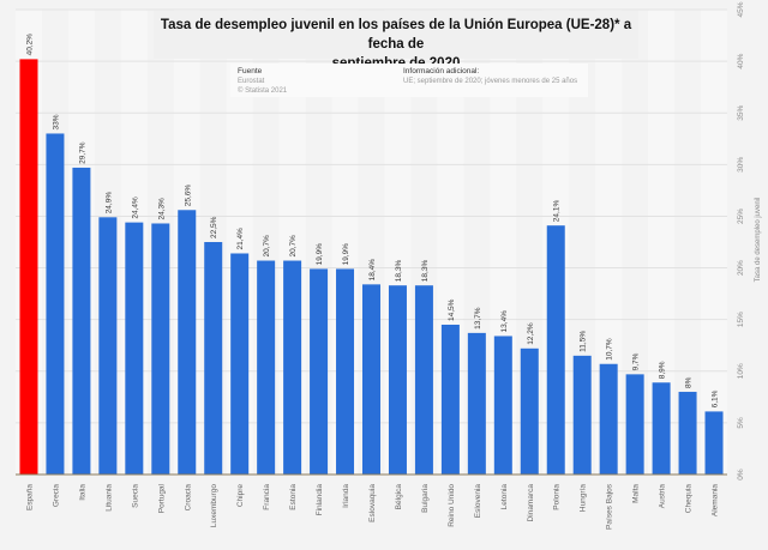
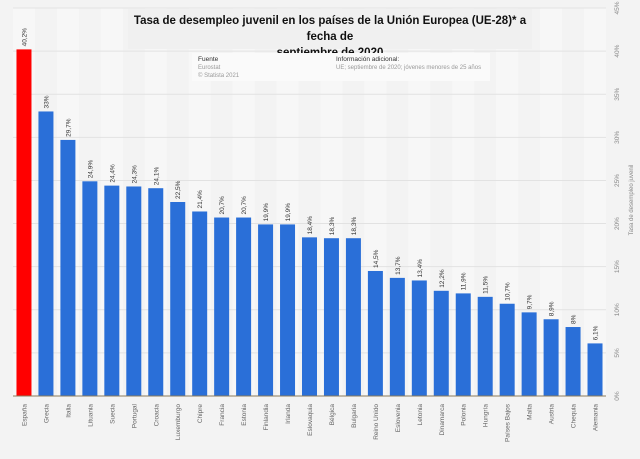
Croacia: 25,6% -> 24,1%
Polonia: 24,1% -> 11,9%
